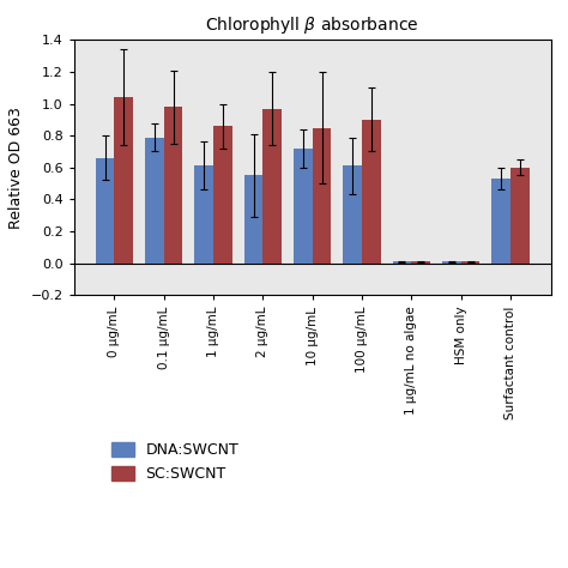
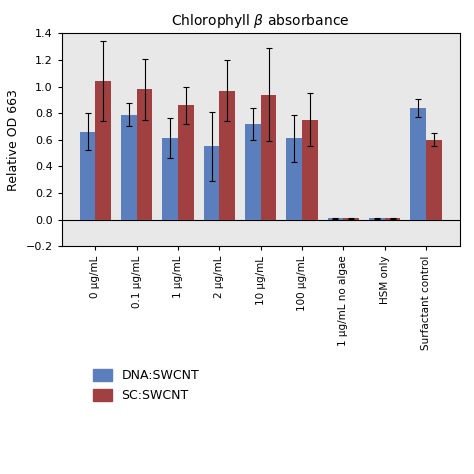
SC:SWCNT/10 μg/mL: 0.85 -> 0.94
SC:SWCNT/100 μg/mL: 0.90 -> 0.75
DNA:SWCNT/Surfactant control: 0.53 -> 0.84
